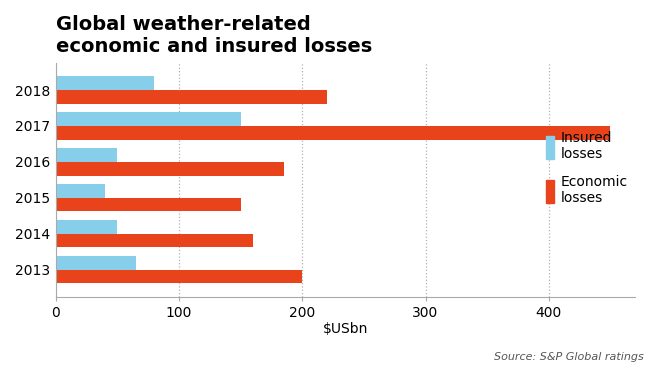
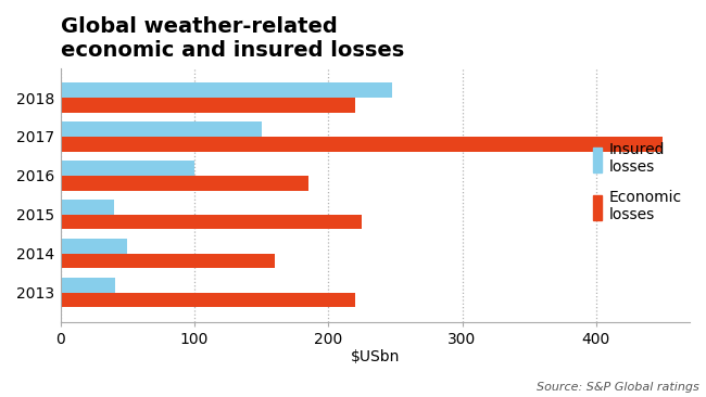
Insured losses/2018: 80 -> 248
Insured losses/2016: 50 -> 100
Economic losses/2015: 150 -> 225
Insured losses/2013: 65 -> 41
Economic losses/2013: 200 -> 220
